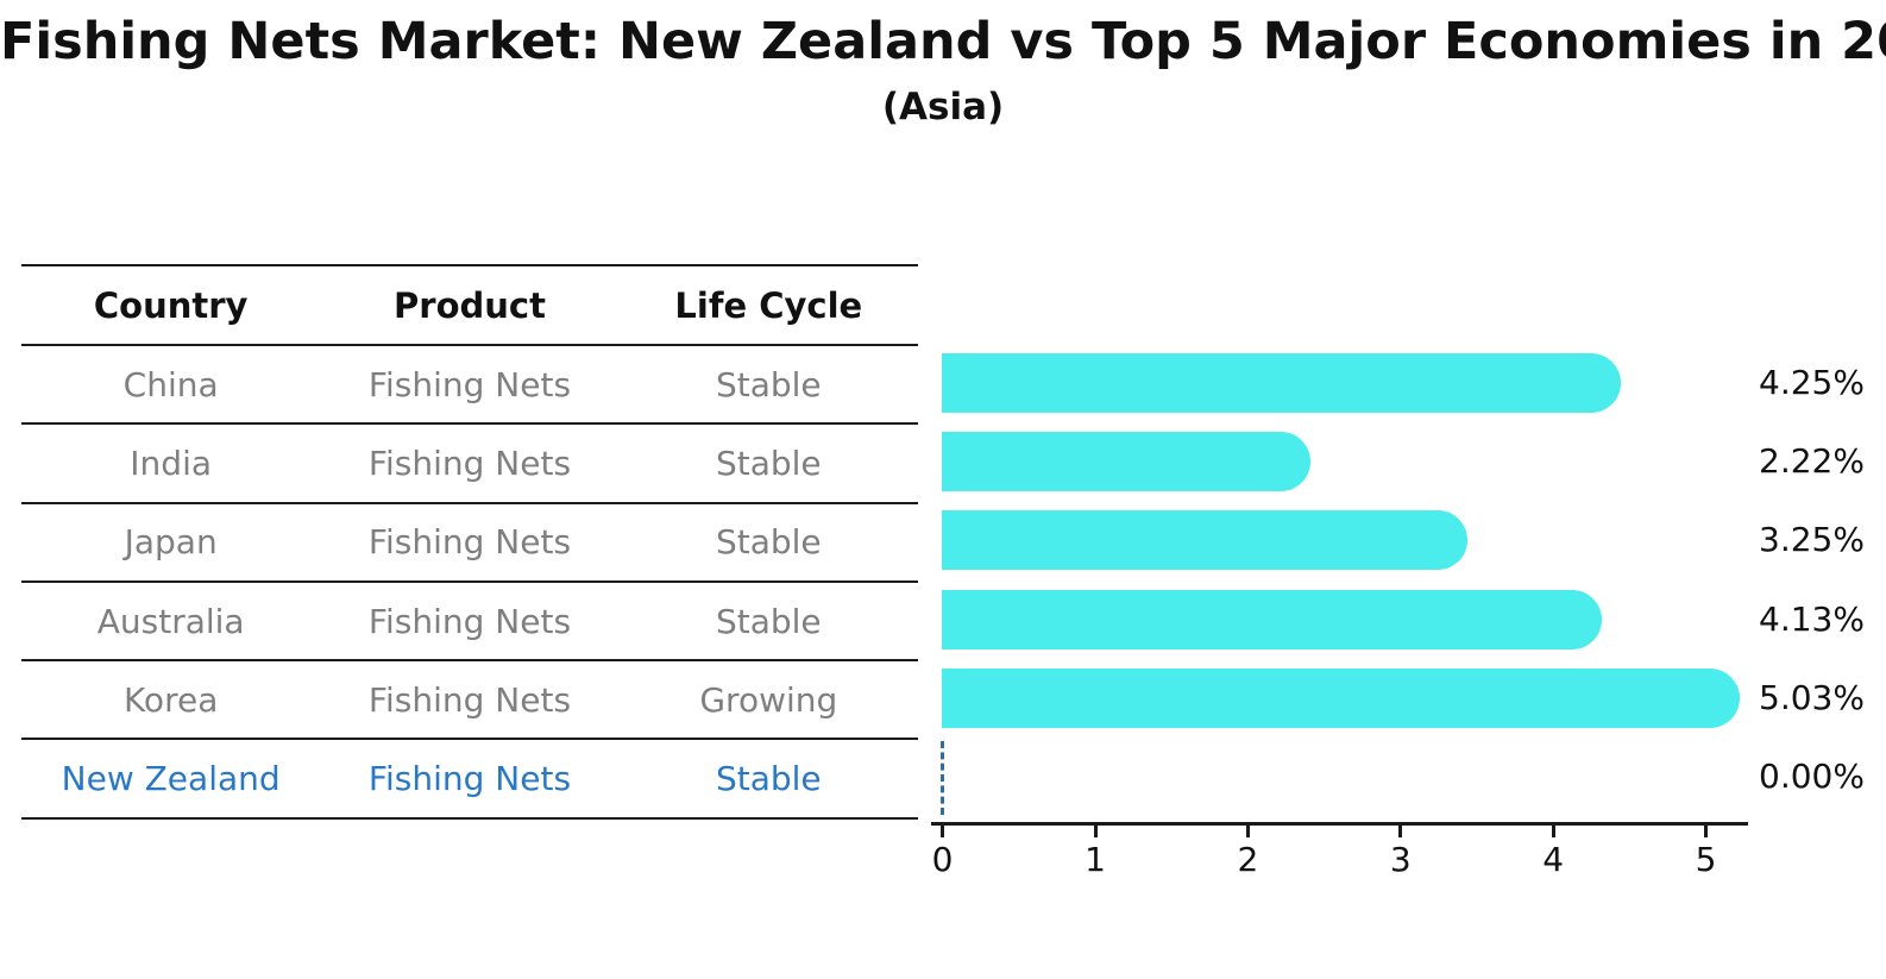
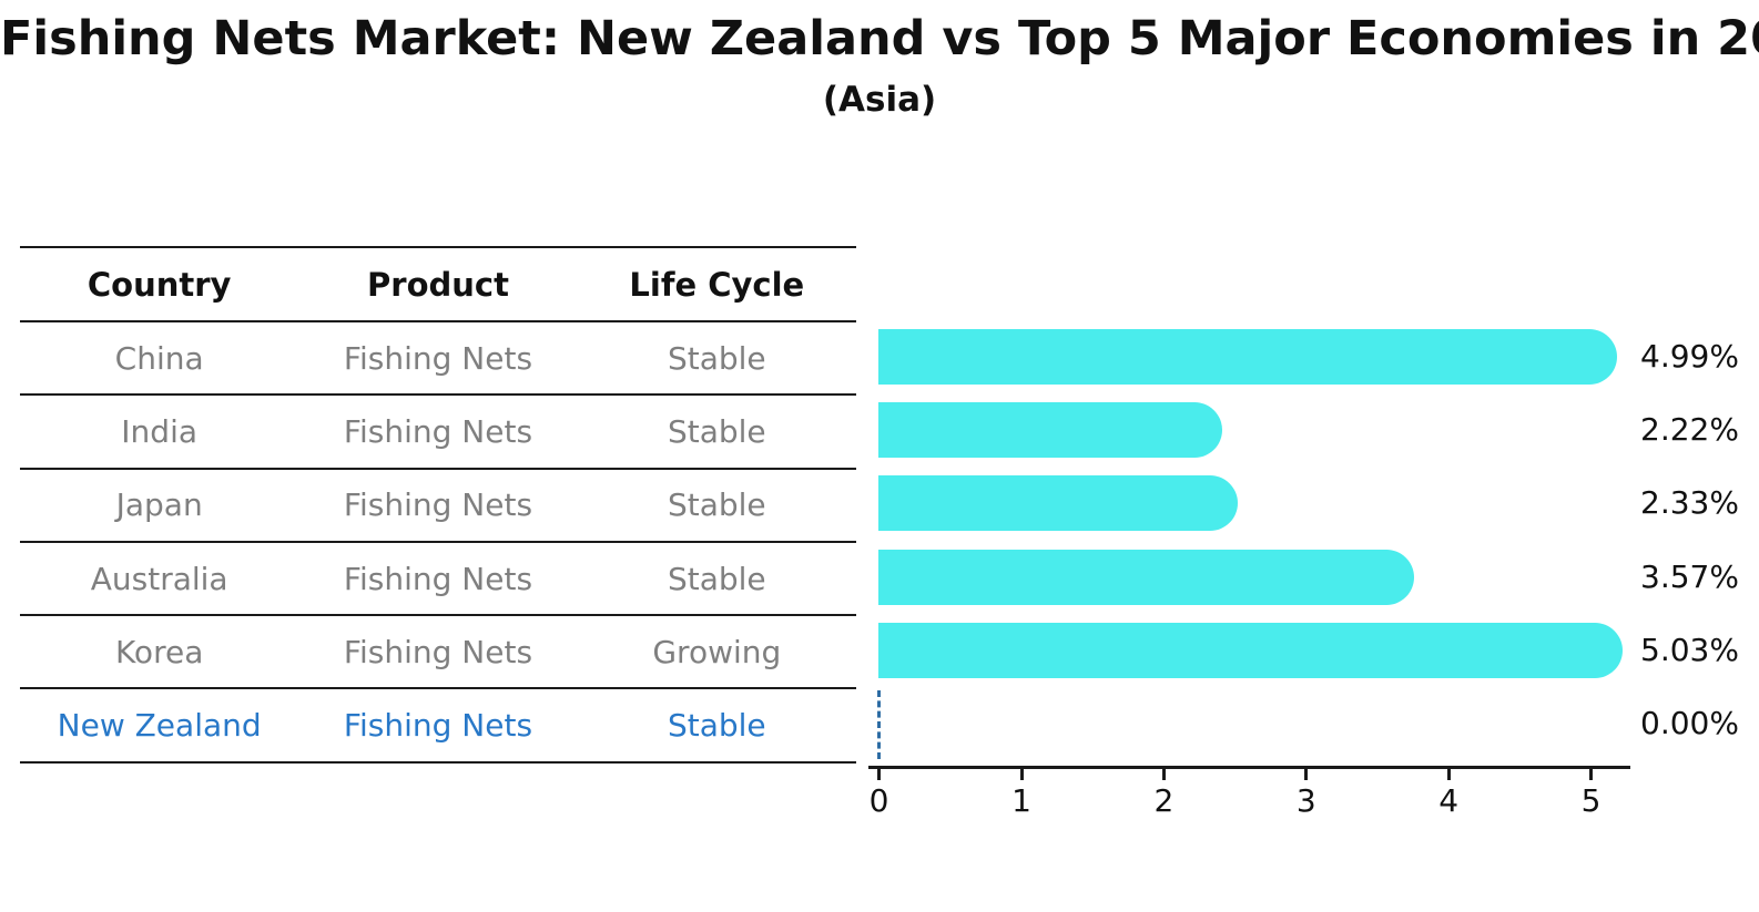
China: 4.25% -> 4.99%
Japan: 3.25% -> 2.33%
Australia: 4.13% -> 3.57%
